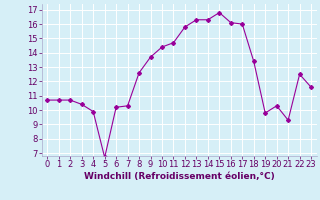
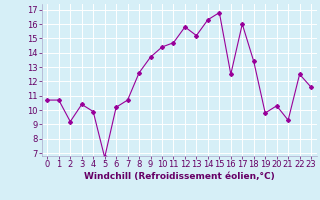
2: 10.7 -> 9.2
7: 10.3 -> 10.7
13: 16.3 -> 15.2
16: 16.1 -> 12.5
